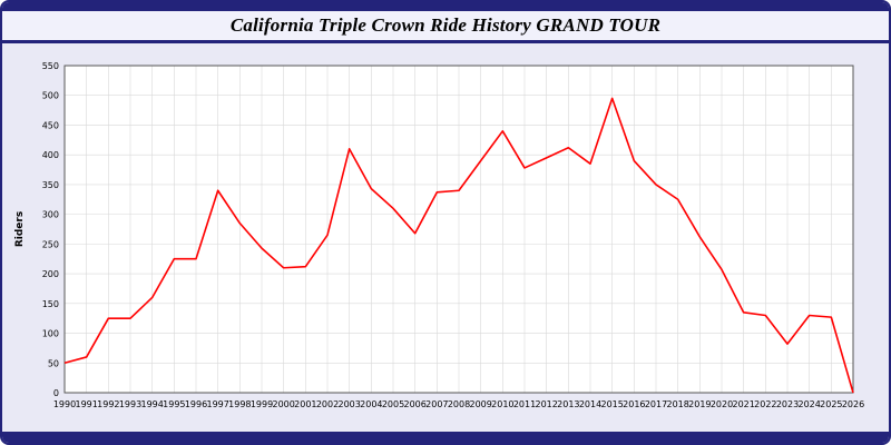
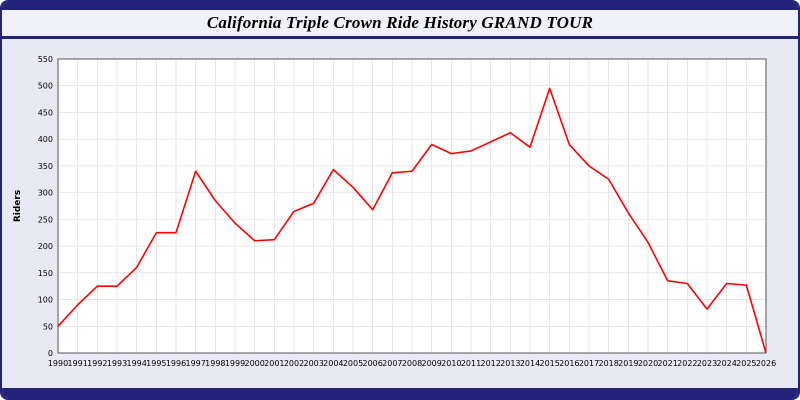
1991: 60 -> 90
2003: 410 -> 280
2010: 440 -> 370
